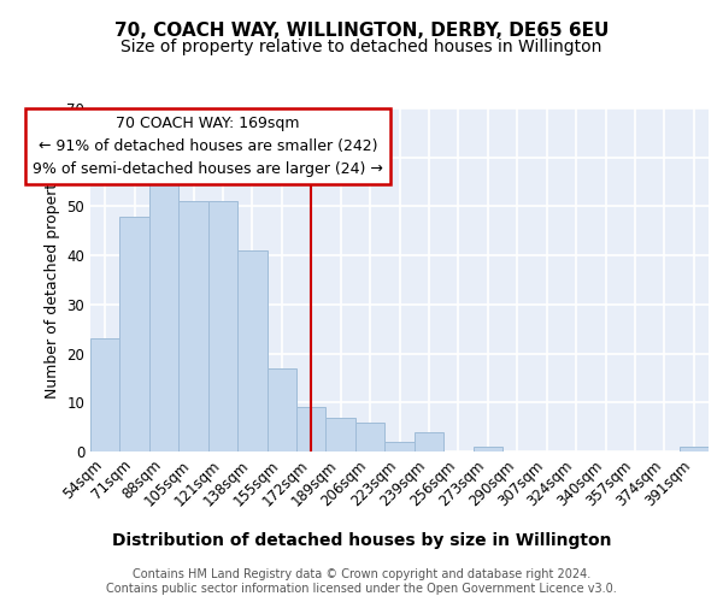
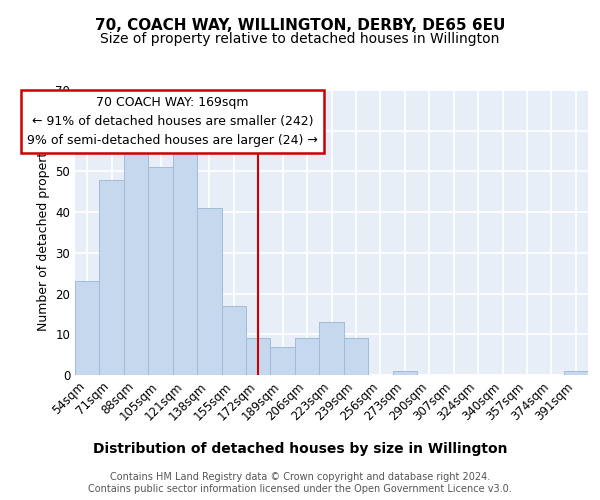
121sqm: 51 -> 55
206sqm: 6 -> 9
223sqm: 2 -> 13
239sqm: 4 -> 9
